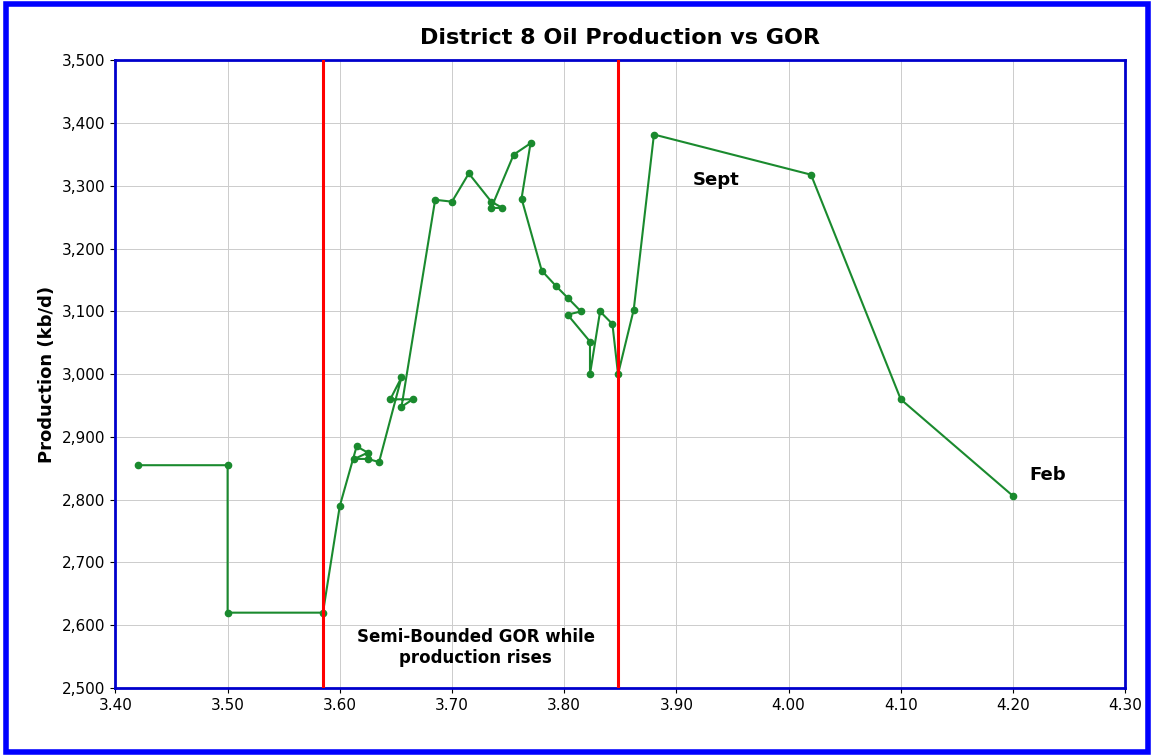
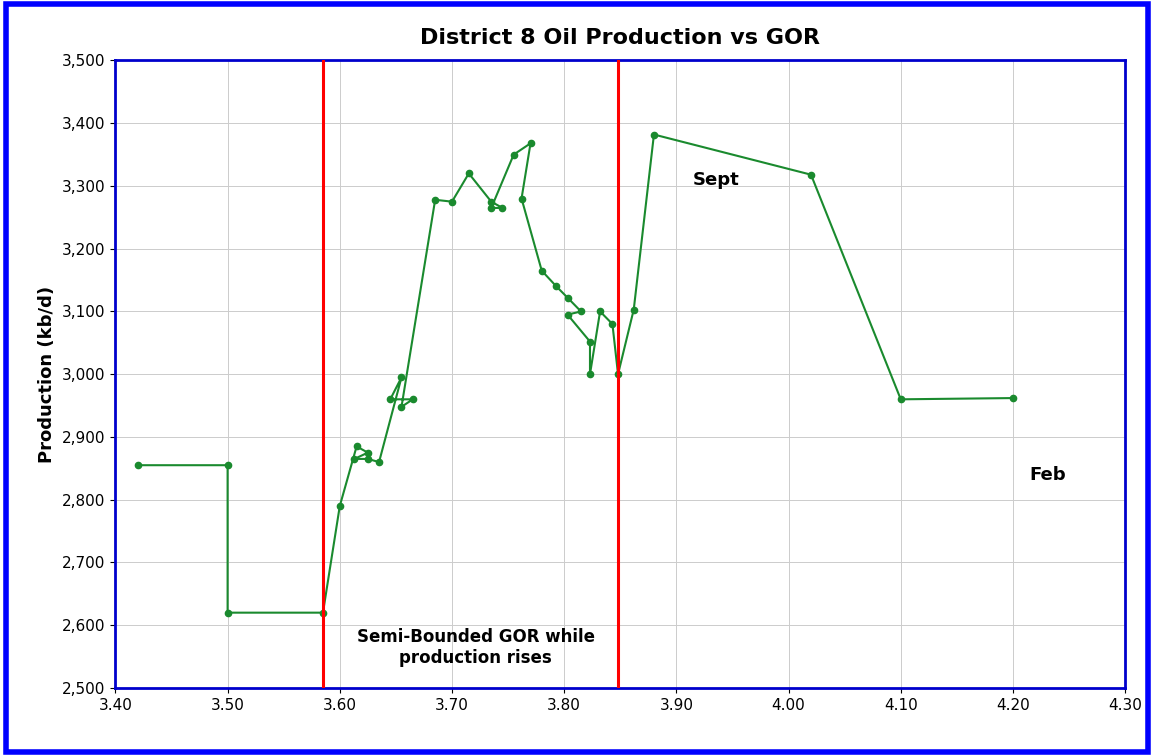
4.20: 2,806 -> 2,962
